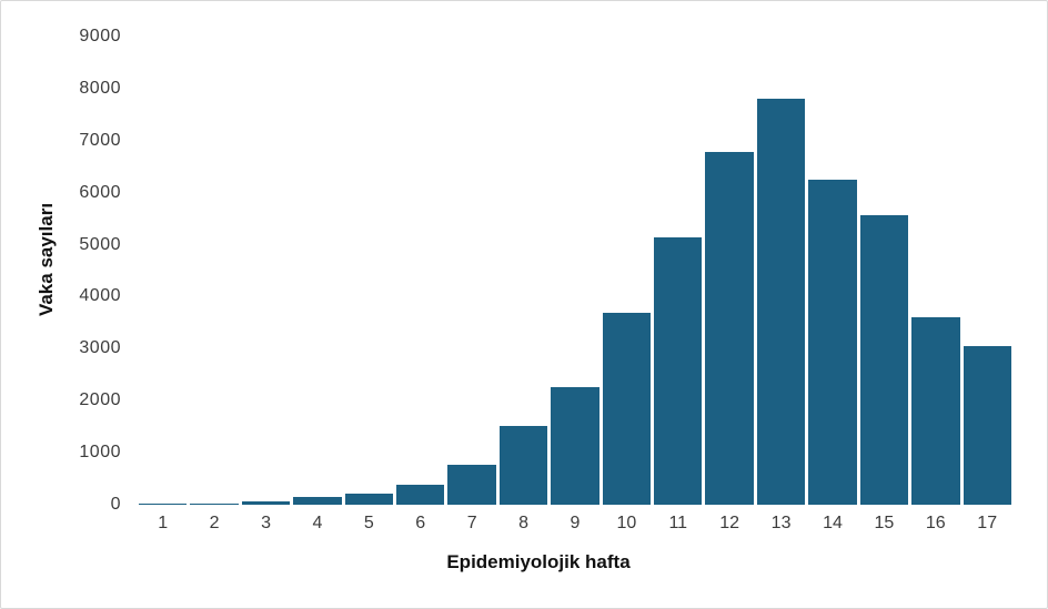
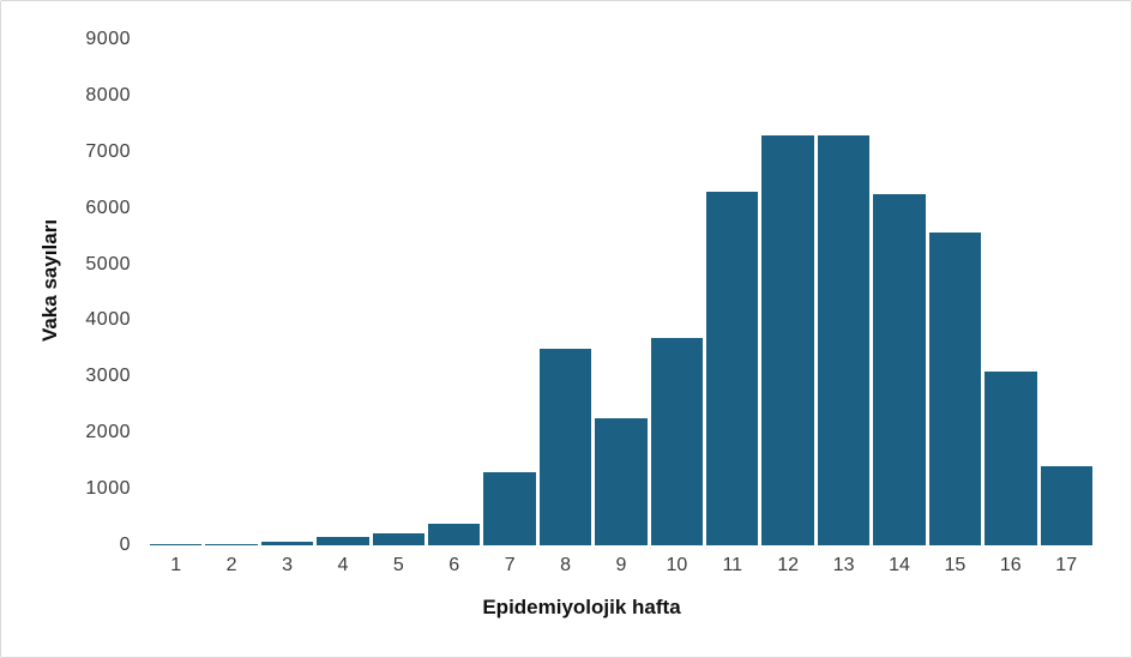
7: 800 -> 1300
8: 1500 -> 3500
11: 5100 -> 6300
12: 6800 -> 7300
13: 7800 -> 7300
16: 3600 -> 3100
17: 3000 -> 1400
